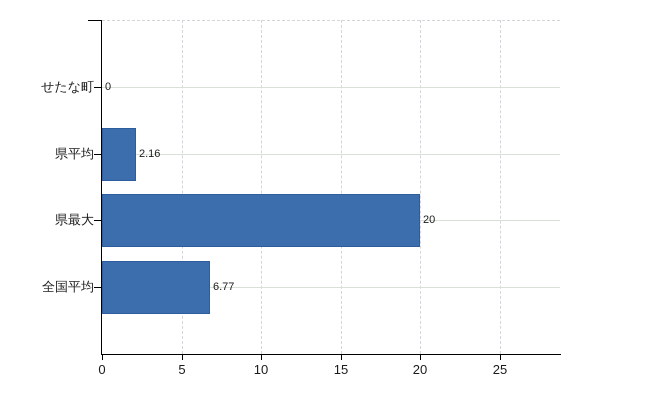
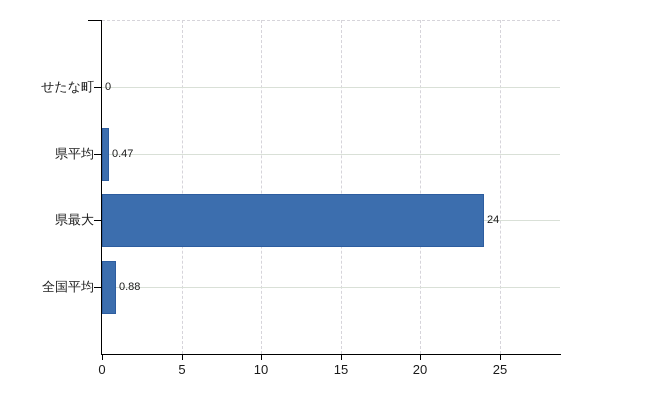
県平均: 2.16 -> 0.47
県最大: 20 -> 24
全国平均: 6.77 -> 0.88
